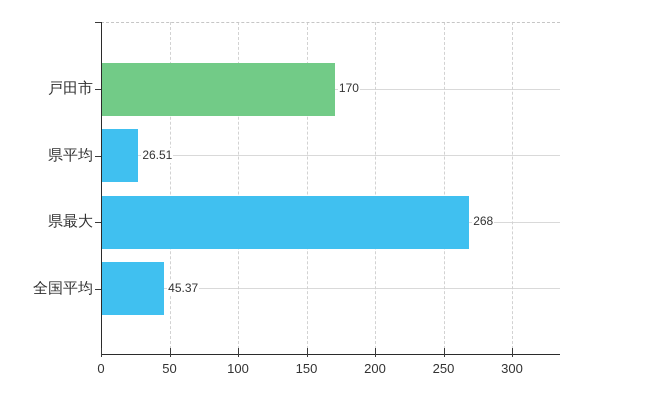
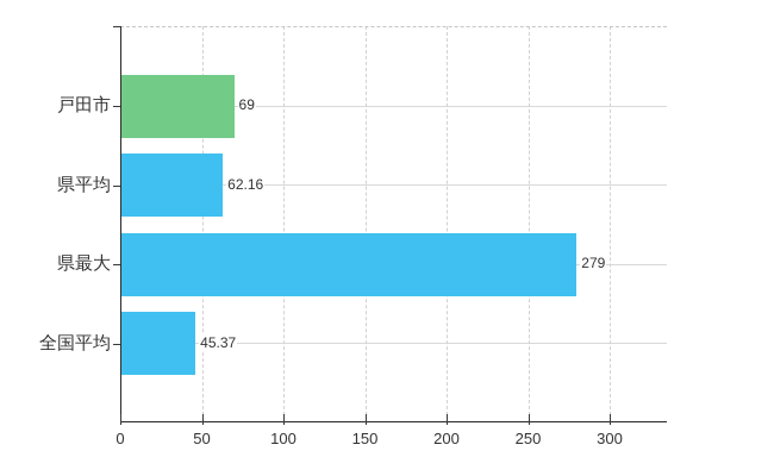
戸田市: 170 -> 69
県平均: 26.51 -> 62.16
県最大: 268 -> 279
